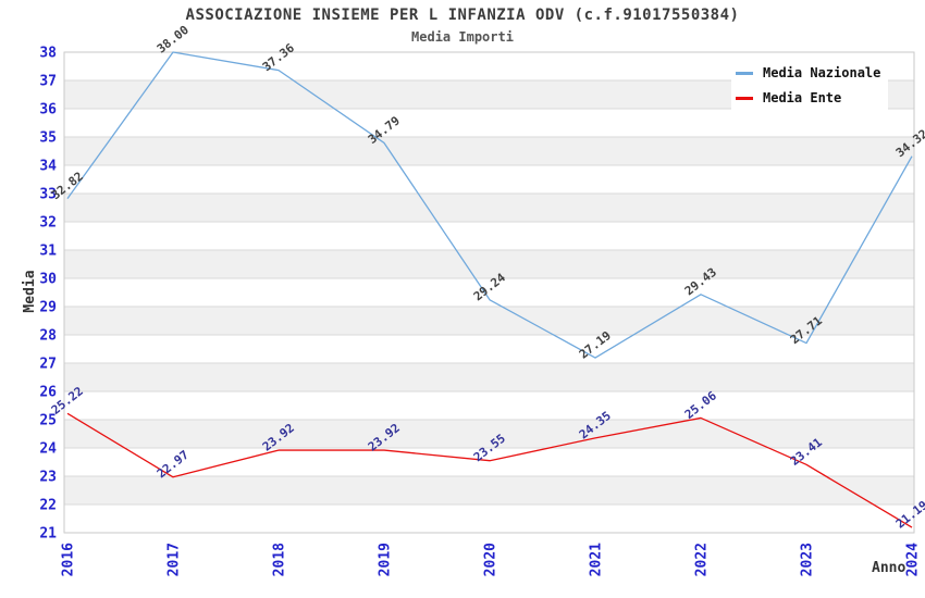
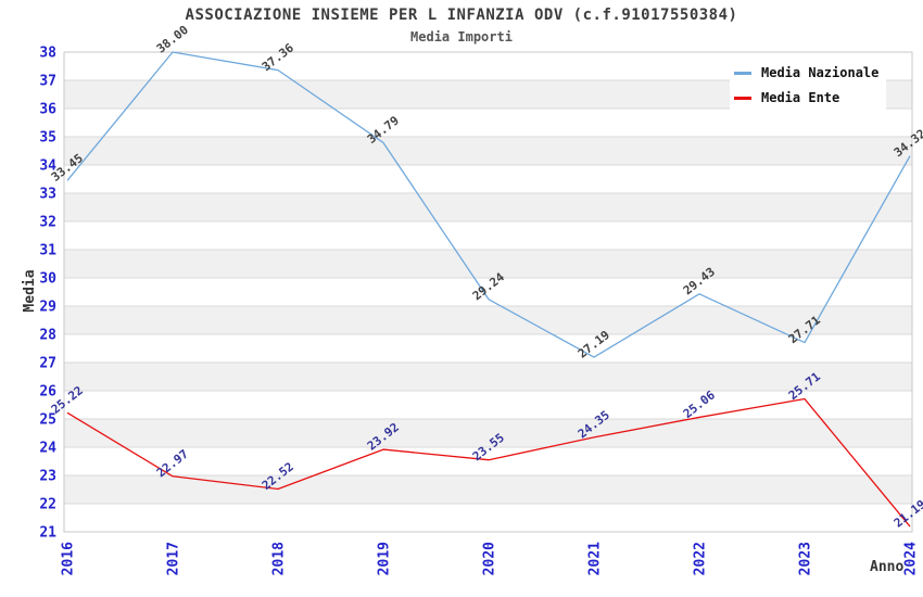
Media Nazionale/2016: 32.82 -> 33.45
Media Ente/2018: 23.92 -> 22.52
Media Ente/2023: 23.41 -> 25.71
